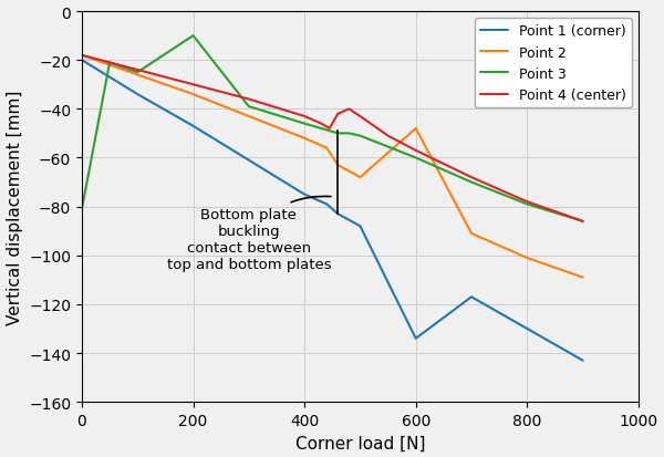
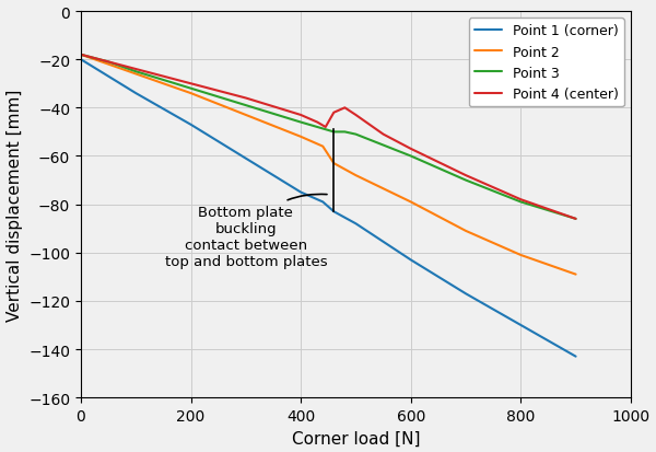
Point 3/0: -81 -> -18
Point 3/200: -10 -> -32
Point 1 (corner)/600: -134 -> -103
Point 2/600: -48 -> -79
